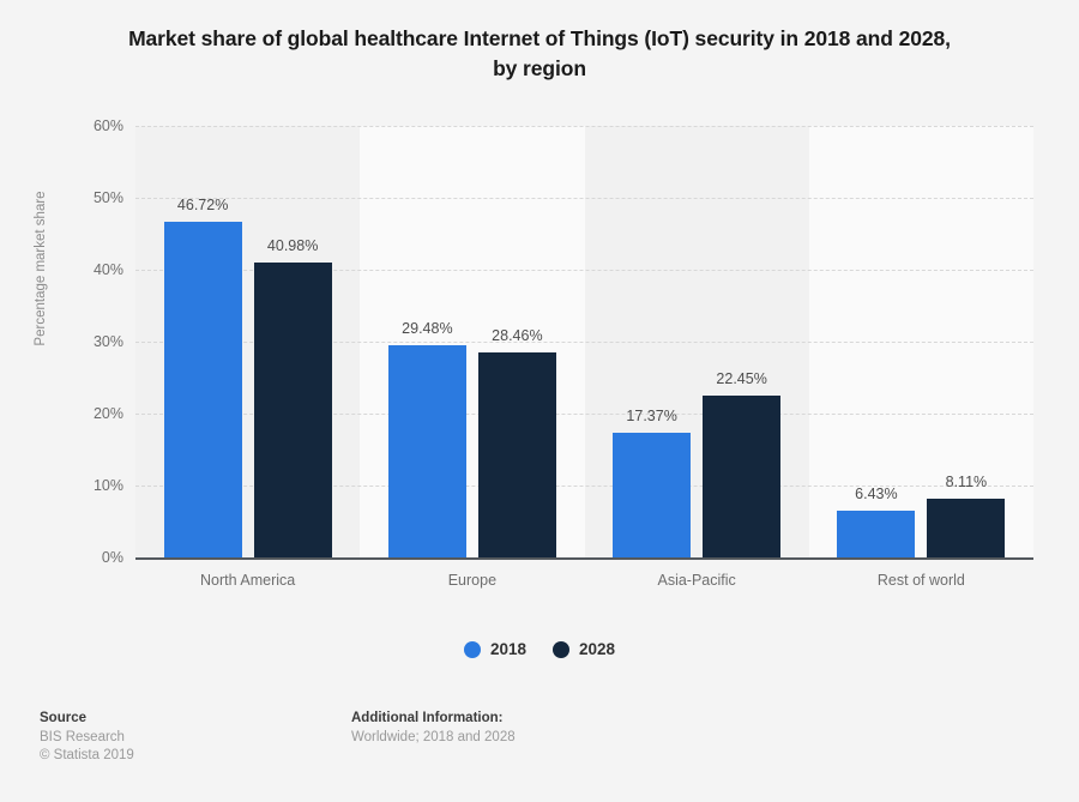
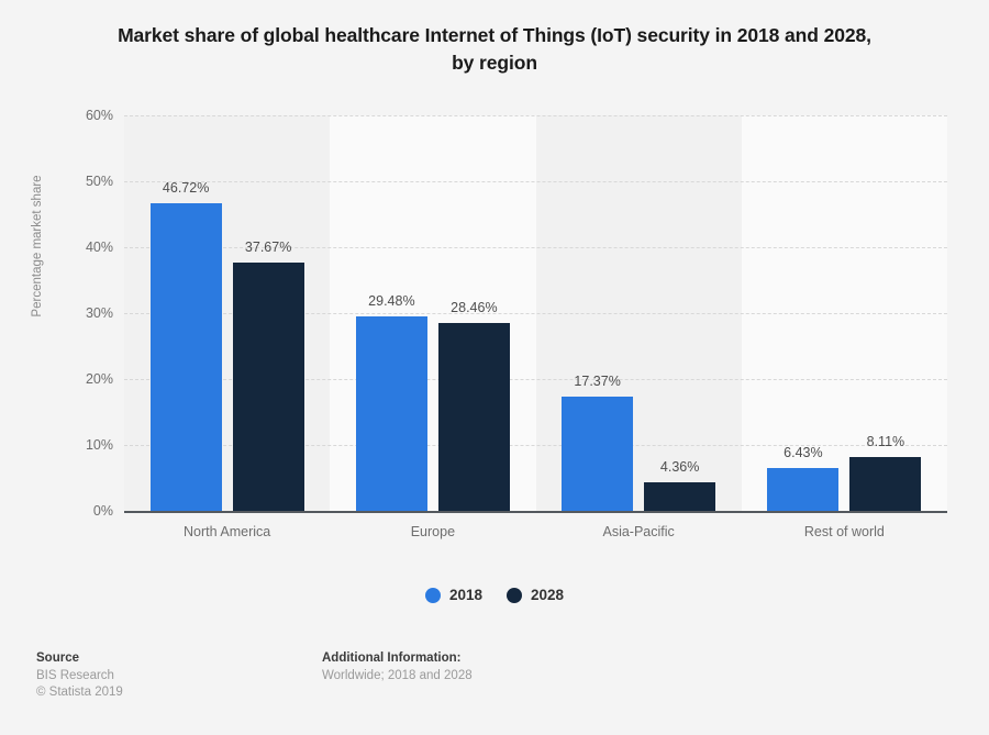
2028/North America: 40.98% -> 37.67%
2028/Asia-Pacific: 22.45% -> 4.36%
